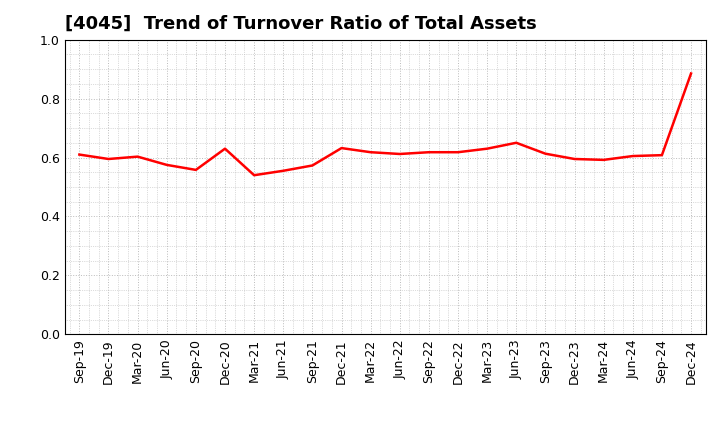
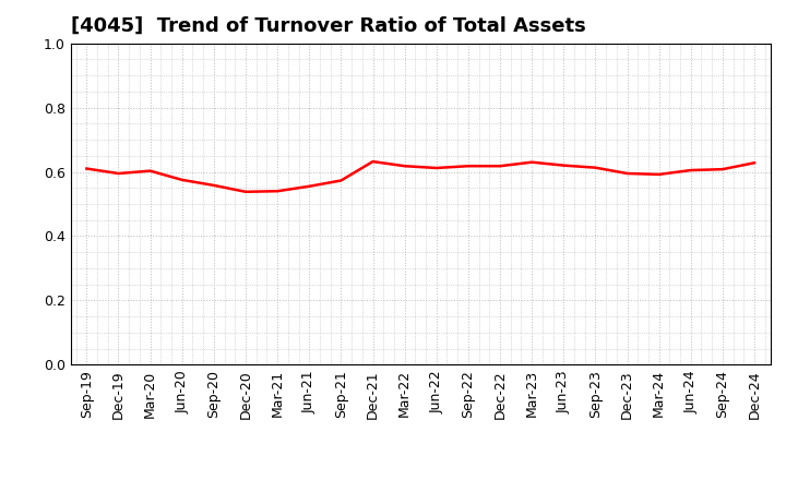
Dec-20: 0.630 -> 0.538
Jun-23: 0.650 -> 0.620
Dec-24: 0.885 -> 0.628
